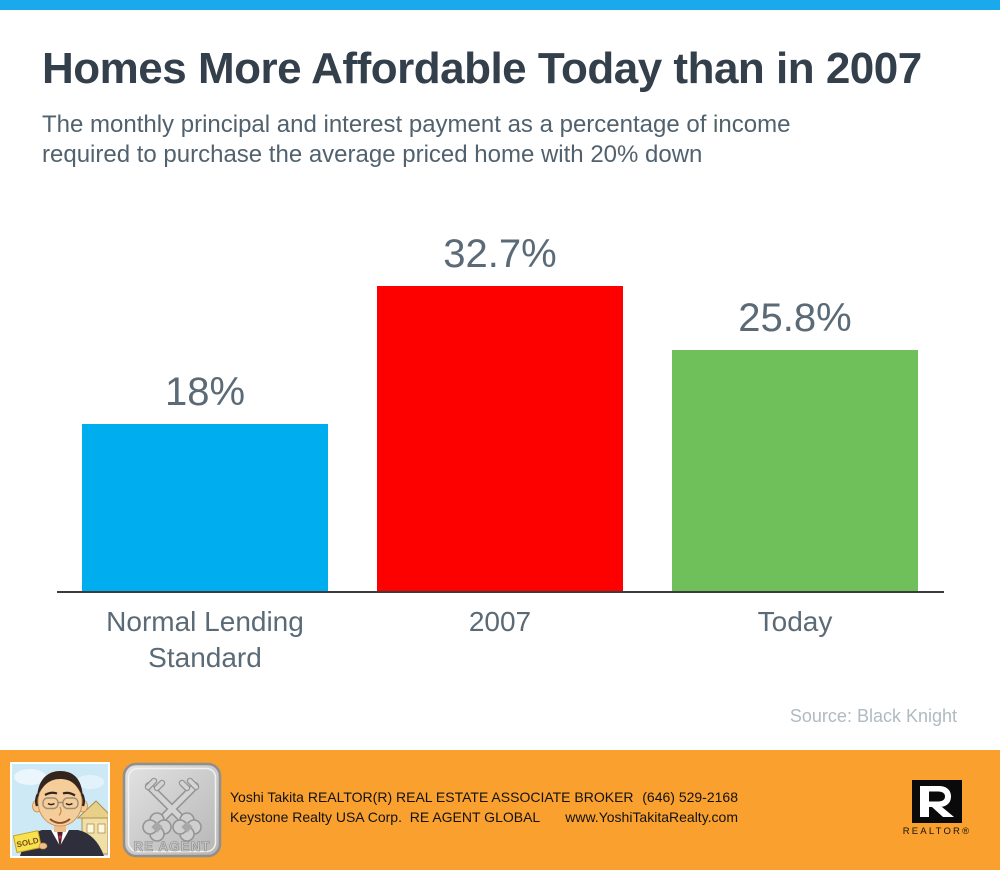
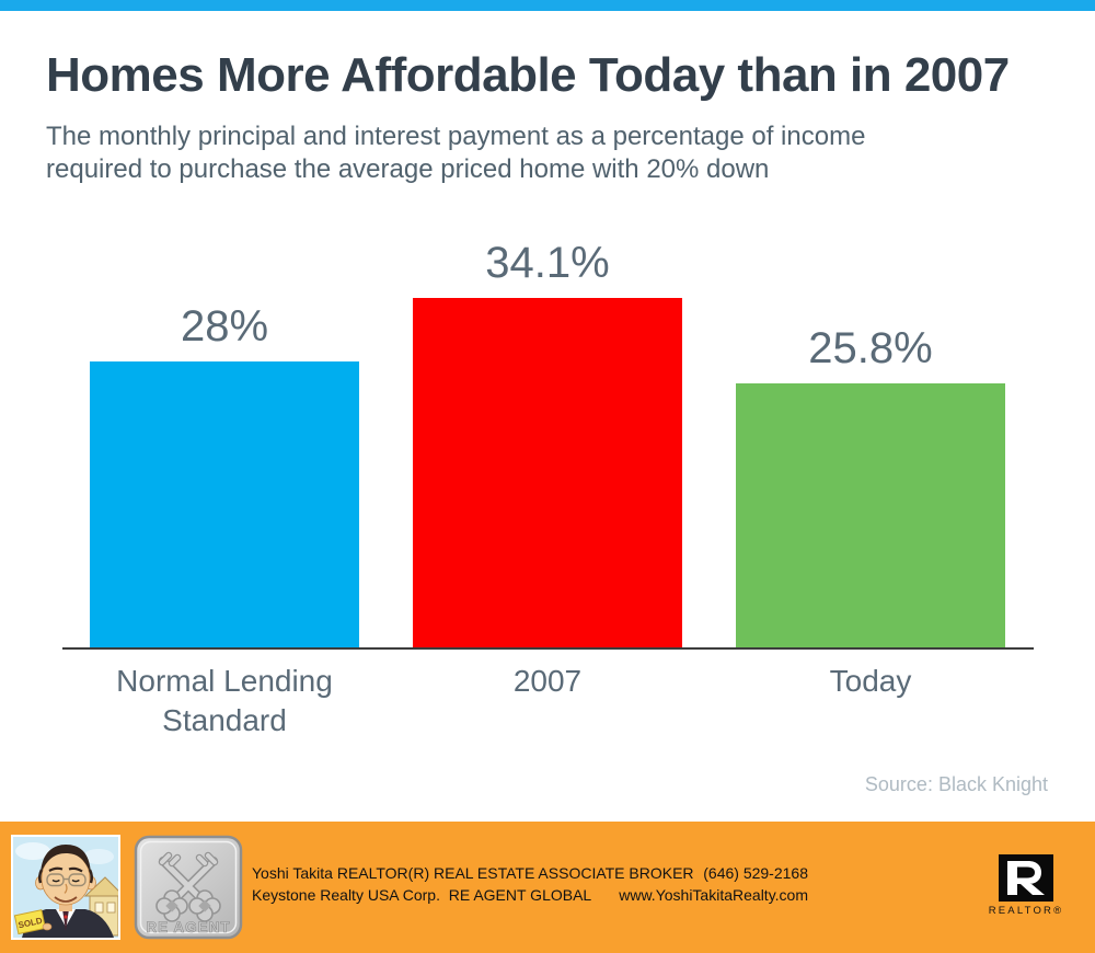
Normal Lending Standard: 18% -> 28%
2007: 32.7% -> 34.1%
